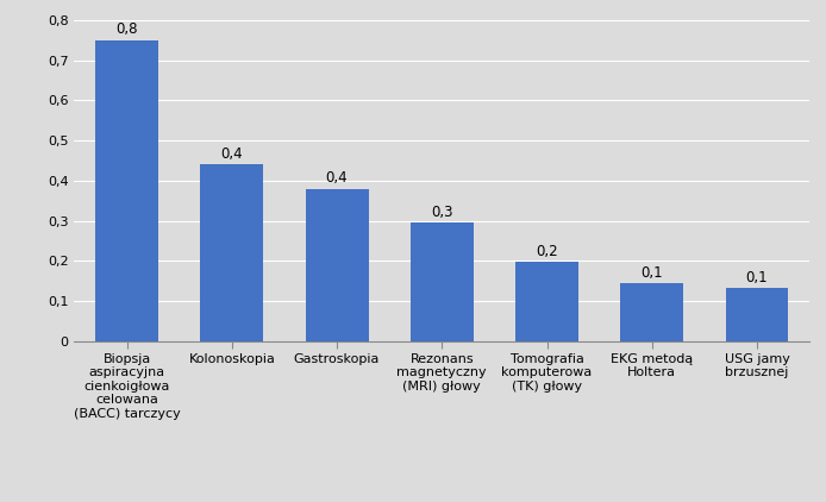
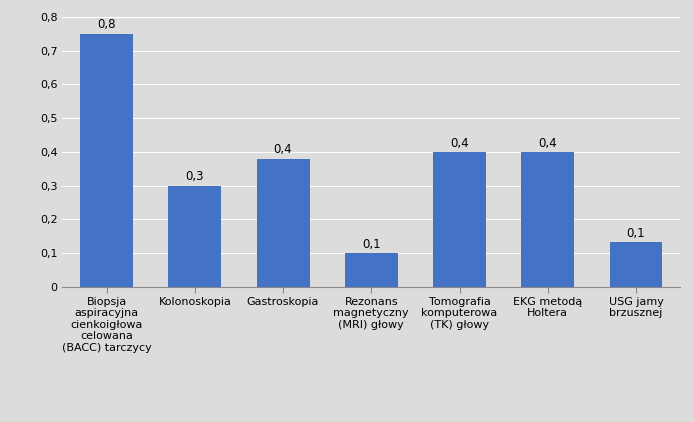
Kolonoskopia: 0,4 -> 0,3
Rezonans magnetyczny (MRI) głowy: 0,3 -> 0,1
Tomografia komputerowa (TK) głowy: 0,2 -> 0,4
EKG metodą Holtera: 0,1 -> 0,4
